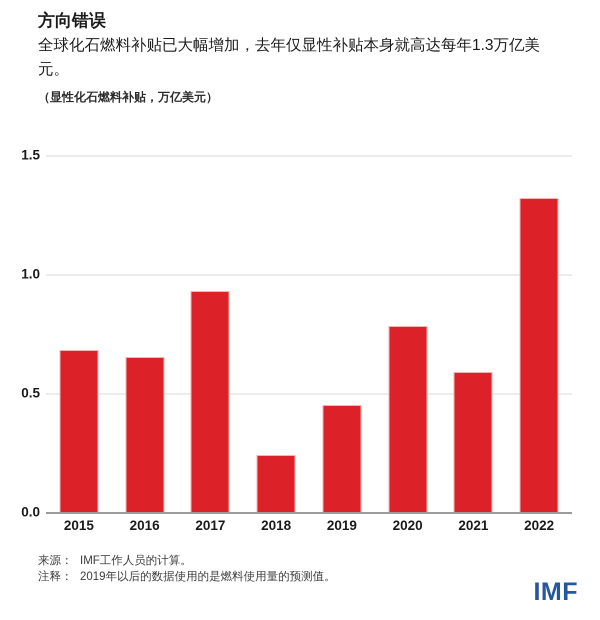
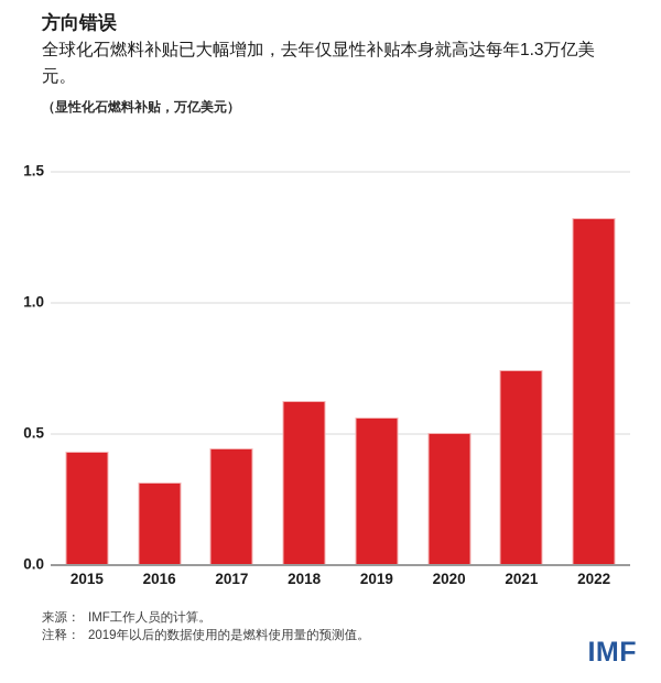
2015: 0.68 -> 0.43
2016: 0.65 -> 0.31
2017: 0.93 -> 0.44
2018: 0.24 -> 0.62
2019: 0.45 -> 0.56
2020: 0.78 -> 0.50
2021: 0.59 -> 0.74
